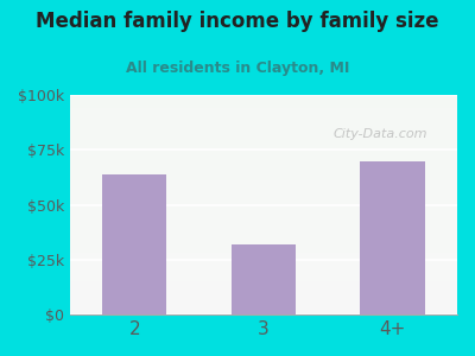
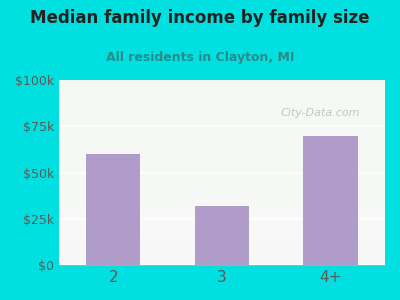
2: $64k -> $60k
